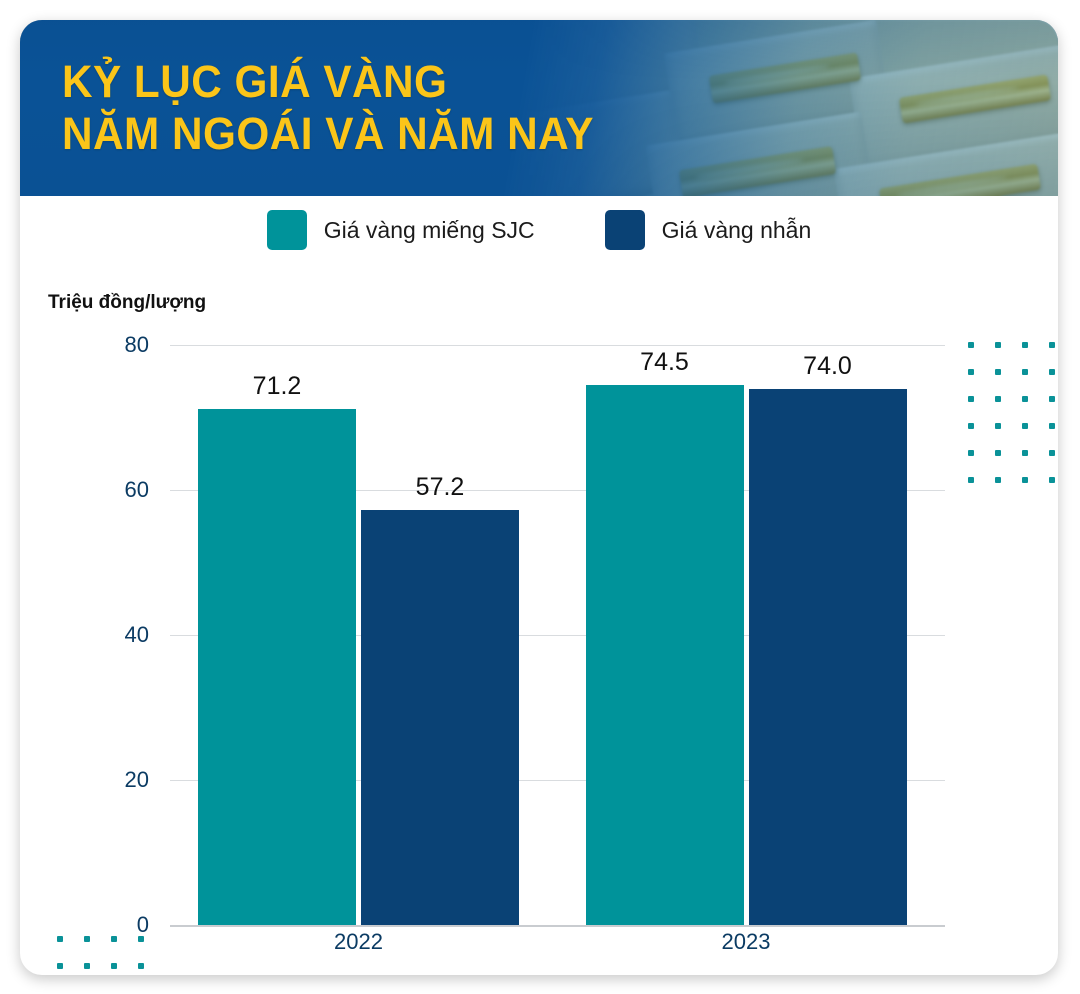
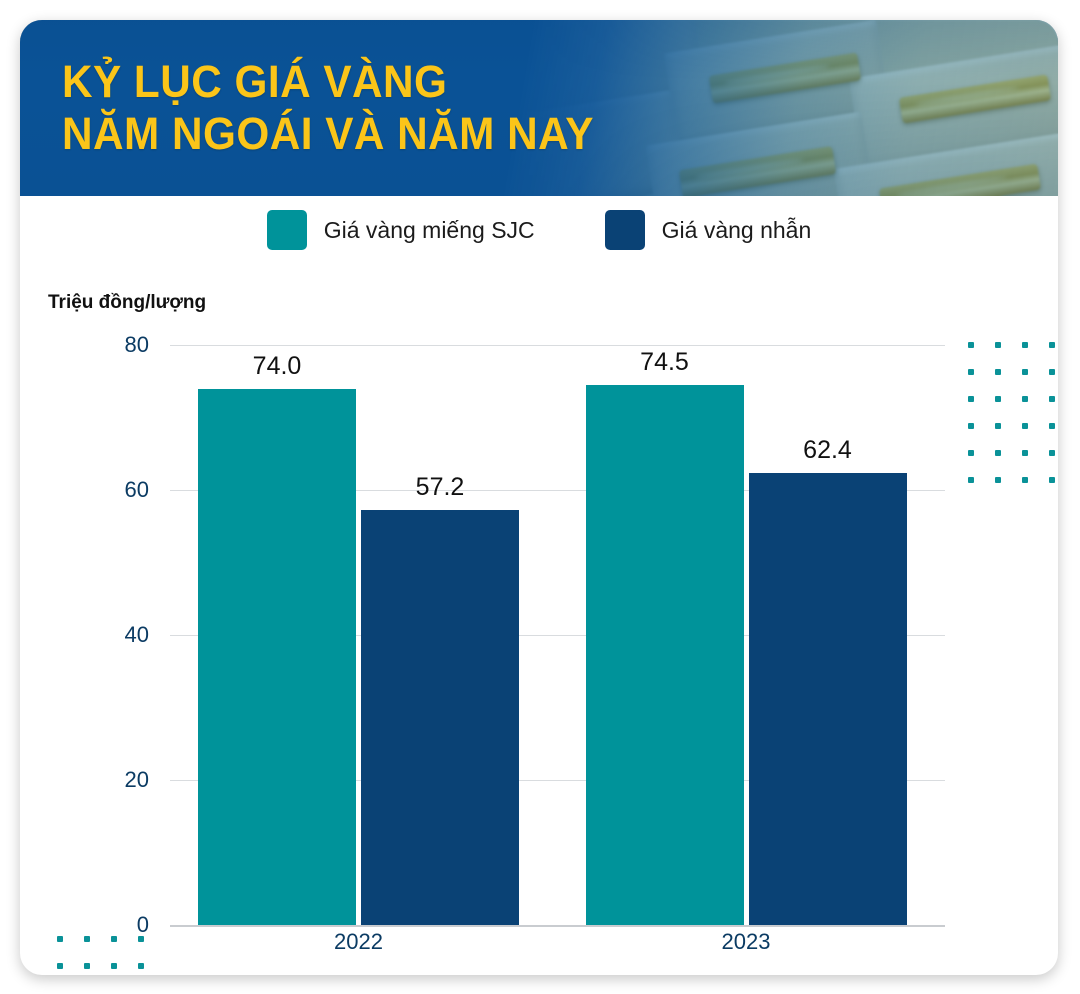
Giá vàng miếng SJC/2022: 71.2 -> 74.0
Giá vàng nhẫn/2023: 74.0 -> 62.4
